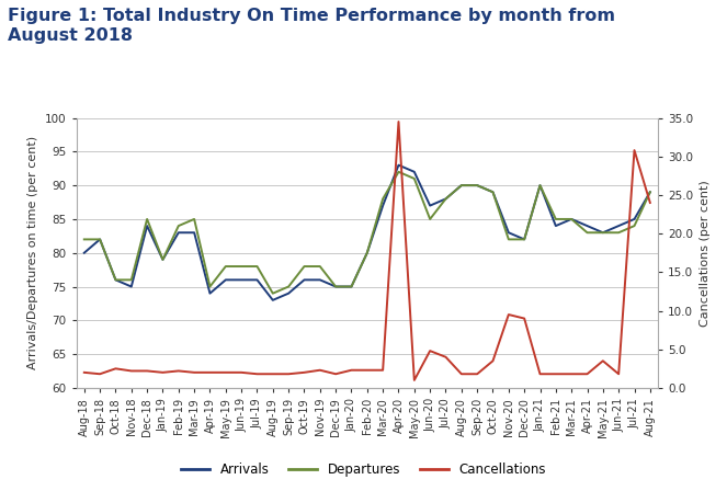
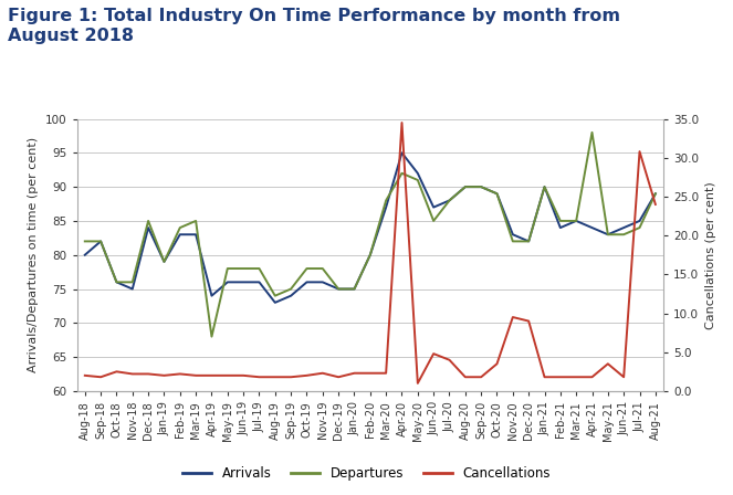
Departures/Apr-19: 75 -> 68
Arrivals/Apr-20: 93 -> 95
Departures/Apr-21: 83 -> 98
